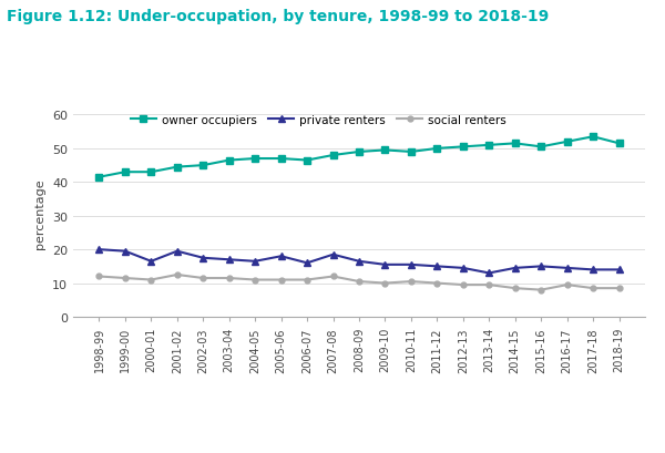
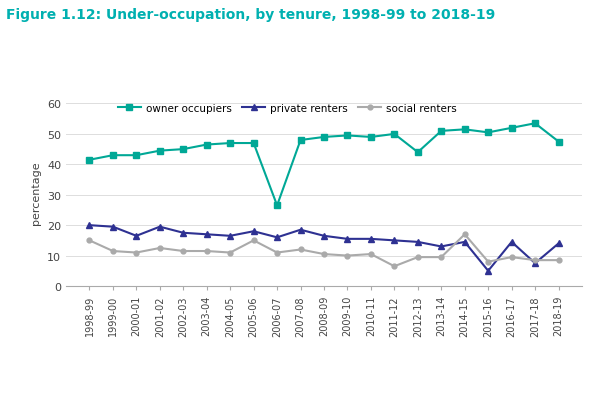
social renters/1998-99: 12.0 -> 15.0
social renters/2005-06: 11.0 -> 15.0
owner occupiers/2006-07: 46.5 -> 26.5
social renters/2011-12: 10.0 -> 6.5
owner occupiers/2012-13: 50.5 -> 44.0
social renters/2014-15: 8.5 -> 17.0
private renters/2015-16: 15.0 -> 5.0
private renters/2017-18: 14.0 -> 7.5
owner occupiers/2018-19: 51.5 -> 47.5
